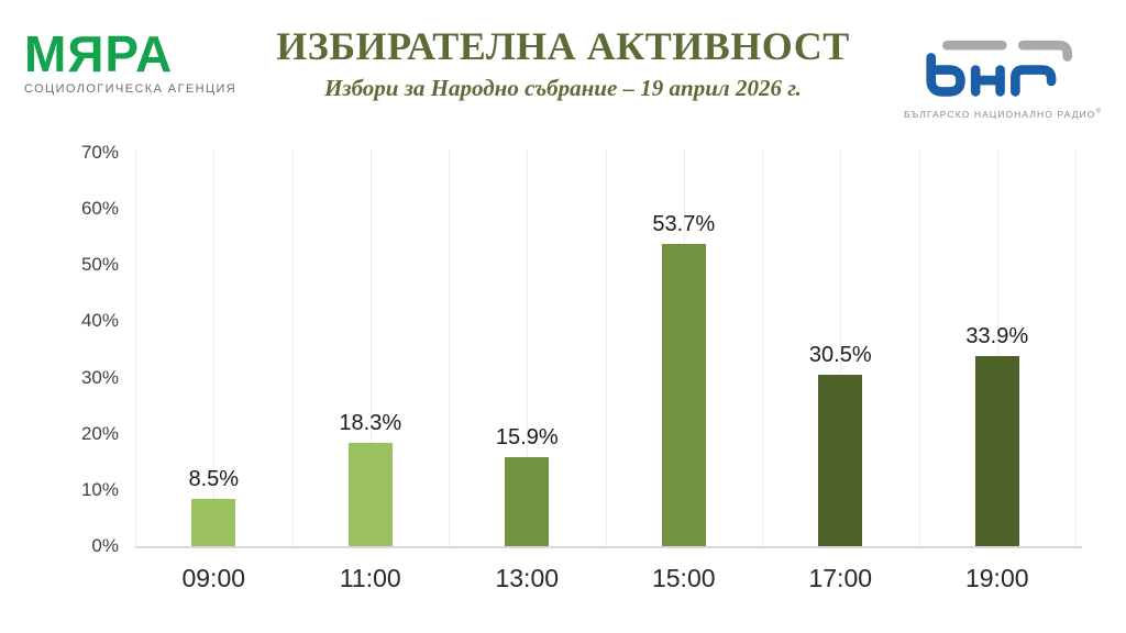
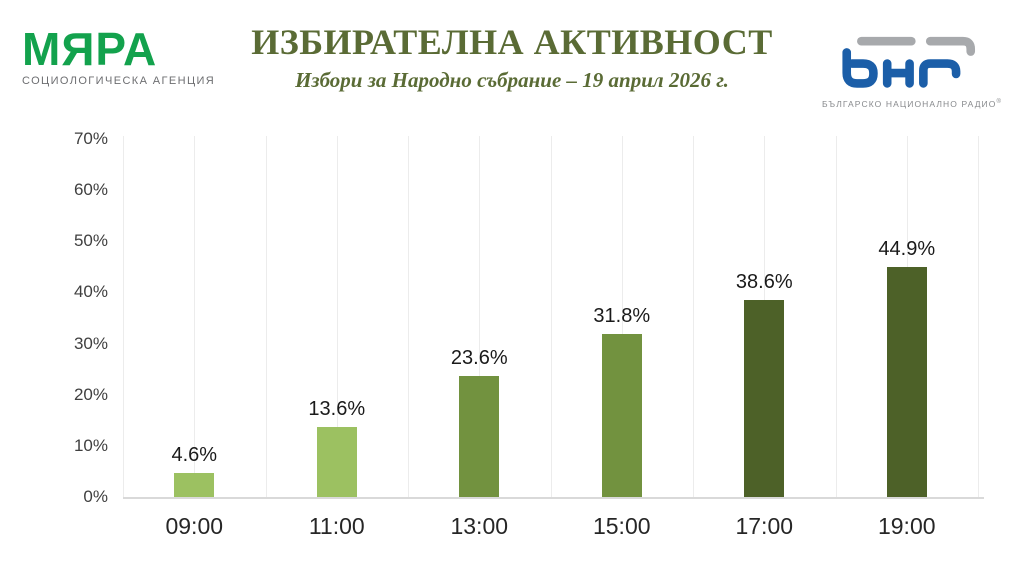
09:00: 8.5% -> 4.6%
11:00: 18.3% -> 13.6%
13:00: 15.9% -> 23.6%
15:00: 53.7% -> 31.8%
17:00: 30.5% -> 38.6%
19:00: 33.9% -> 44.9%
